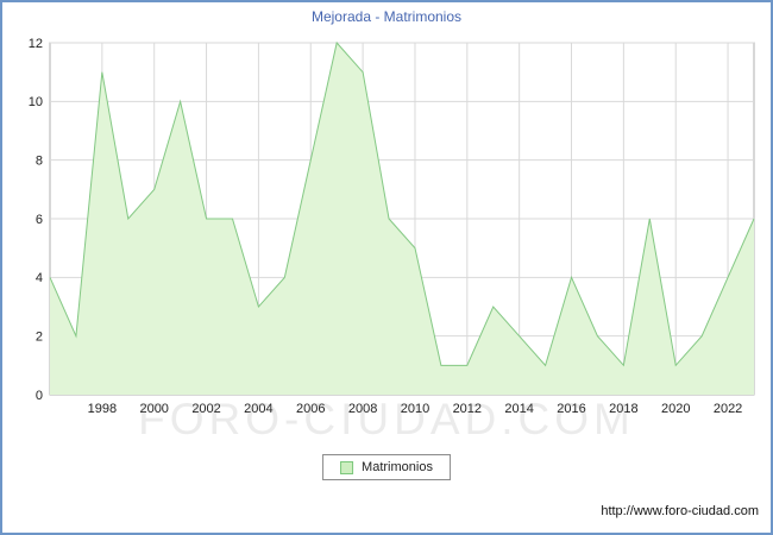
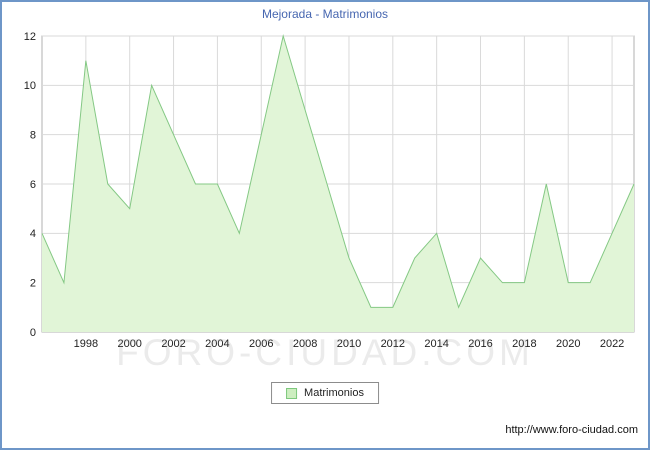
2000: 7 -> 5
2002: 6 -> 8
2004: 3 -> 6
2008: 11 -> 9
2010: 5 -> 3
2014: 2 -> 4
2016: 4 -> 3
2018: 1 -> 2
2020: 1 -> 2
